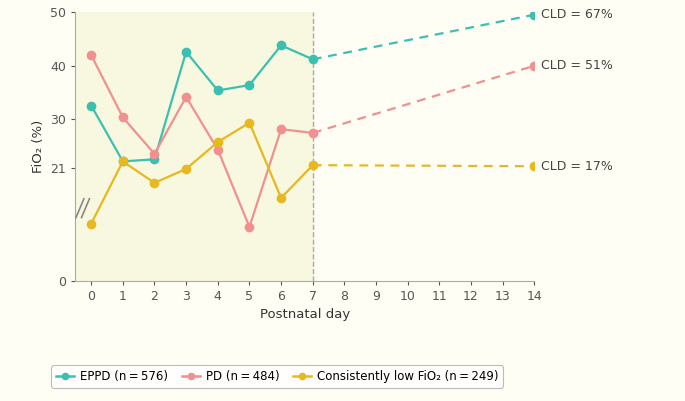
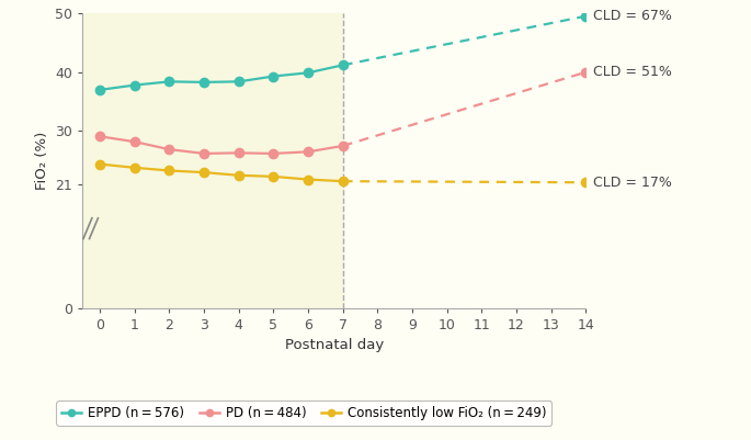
EPPD (n = 576)/0: 32.6 -> 37.0
PD (n = 484)/0: 42.0 -> 29.1
Consistently low FiO₂ (n = 249)/0: 10.6 -> 24.4
EPPD (n = 576)/1: 22.2 -> 37.8
PD (n = 484)/1: 30.4 -> 28.2
Consistently low FiO₂ (n = 249)/1: 22.2 -> 23.8
EPPD (n = 576)/2: 22.6 -> 38.4
PD (n = 484)/2: 23.6 -> 26.9
Consistently low FiO₂ (n = 249)/2: 18.2 -> 23.3
EPPD (n = 576)/3: 42.6 -> 38.3
PD (n = 484)/3: 34.2 -> 26.2
Consistently low FiO₂ (n = 249)/3: 20.8 -> 23.0
EPPD (n = 576)/4: 35.4 -> 38.4
PD (n = 484)/4: 24.4 -> 26.3
Consistently low FiO₂ (n = 249)/4: 25.8 -> 22.5
EPPD (n = 576)/5: 36.4 -> 39.3
PD (n = 484)/5: 10.0 -> 26.2
Consistently low FiO₂ (n = 249)/5: 29.4 -> 22.3
EPPD (n = 576)/6: 43.8 -> 39.9
PD (n = 484)/6: 28.2 -> 26.5
Consistently low FiO₂ (n = 249)/6: 15.4 -> 21.8
